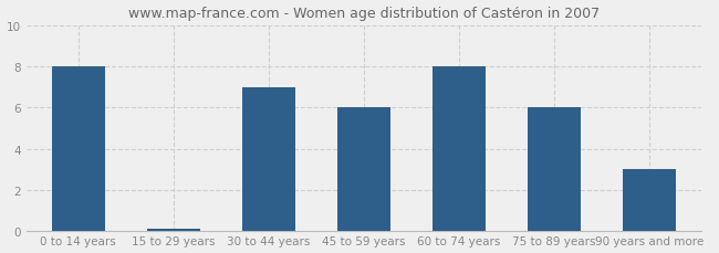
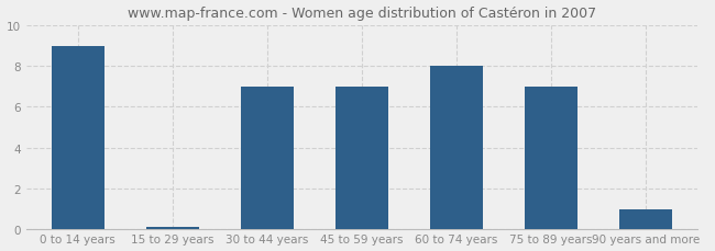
0 to 14 years: 8.0 -> 9.0
45 to 59 years: 6.0 -> 7.0
75 to 89 years: 6.0 -> 7.0
90 years and more: 3.0 -> 1.0
